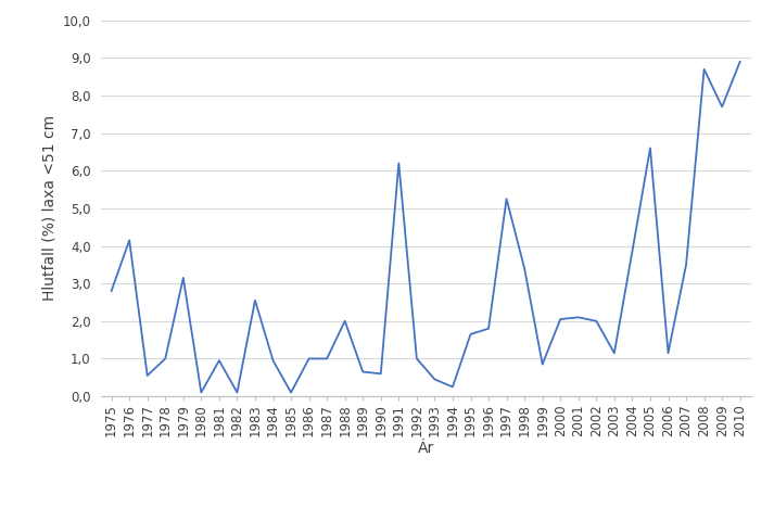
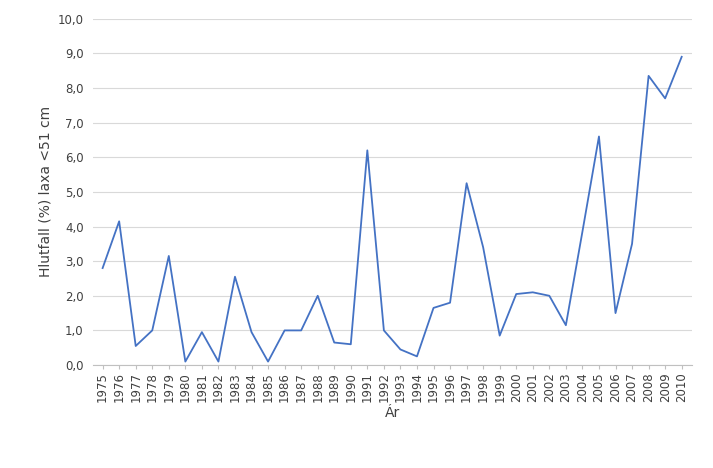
2006: 1,15 -> 1,50
2008: 8,70 -> 8,35
